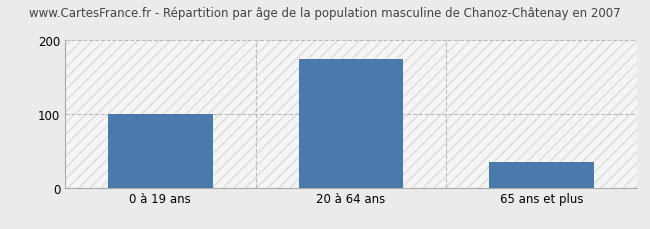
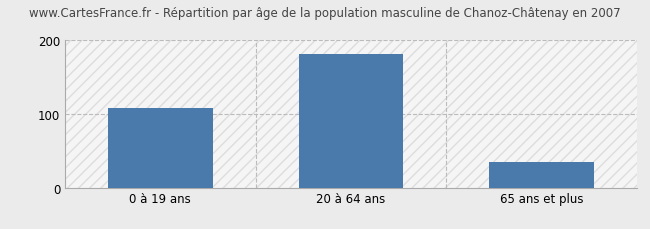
0 à 19 ans: 100 -> 108
20 à 64 ans: 175 -> 182
